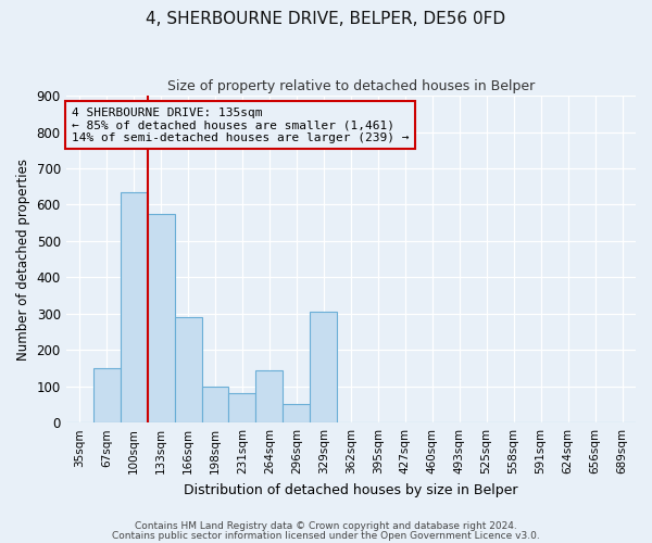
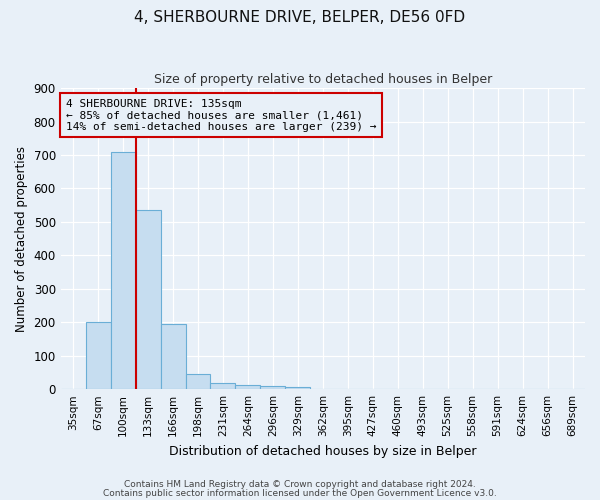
67sqm: 150 -> 200
100sqm: 635 -> 710
133sqm: 575 -> 535
166sqm: 290 -> 195
198sqm: 100 -> 45
231sqm: 80 -> 18
264sqm: 145 -> 13
296sqm: 50 -> 10
329sqm: 305 -> 8
